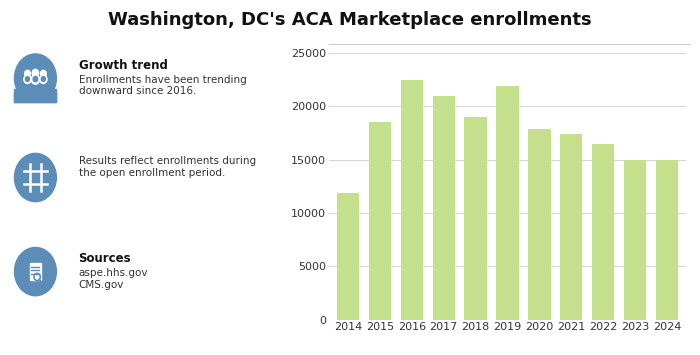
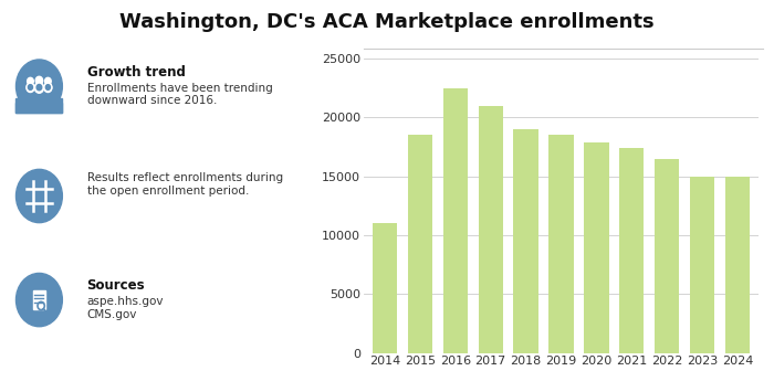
2014: 11900 -> 11000
2019: 21900 -> 18500
